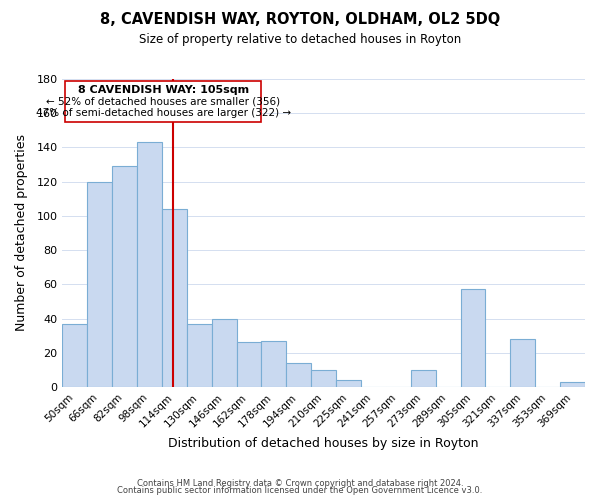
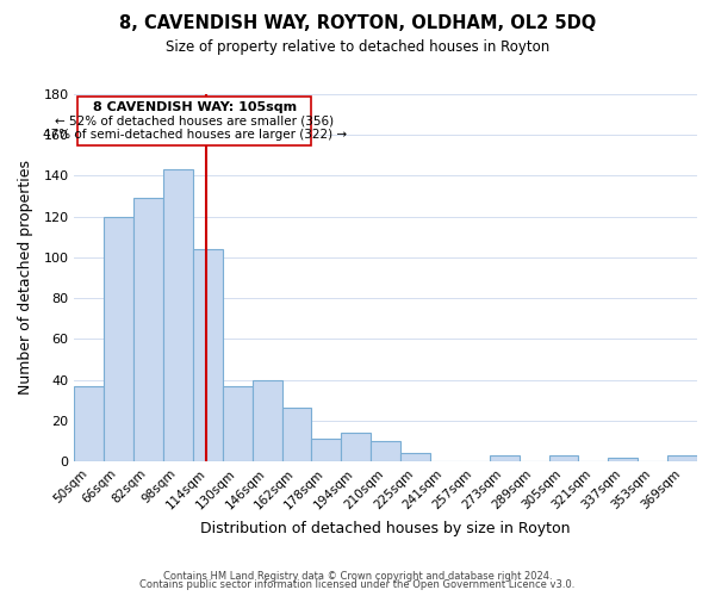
178sqm: 27 -> 11
273sqm: 10 -> 3
305sqm: 57 -> 3
337sqm: 28 -> 2
